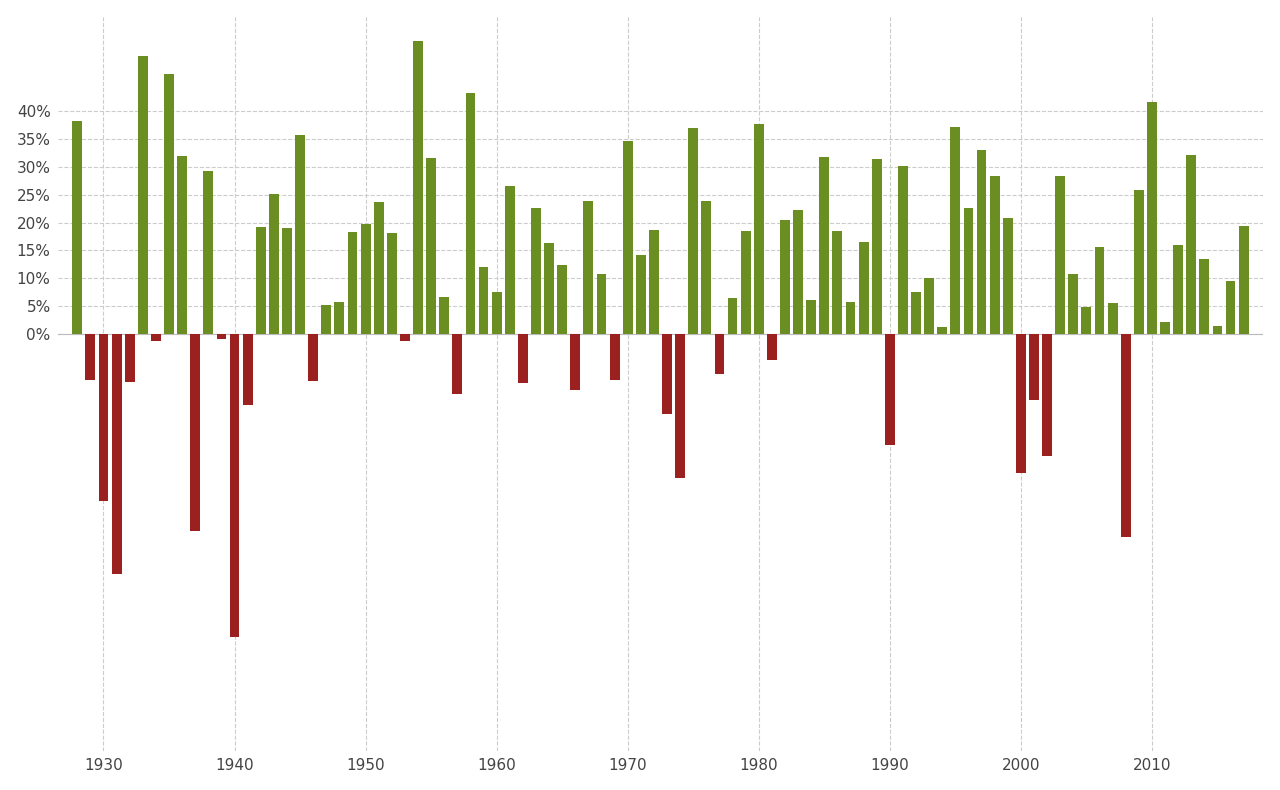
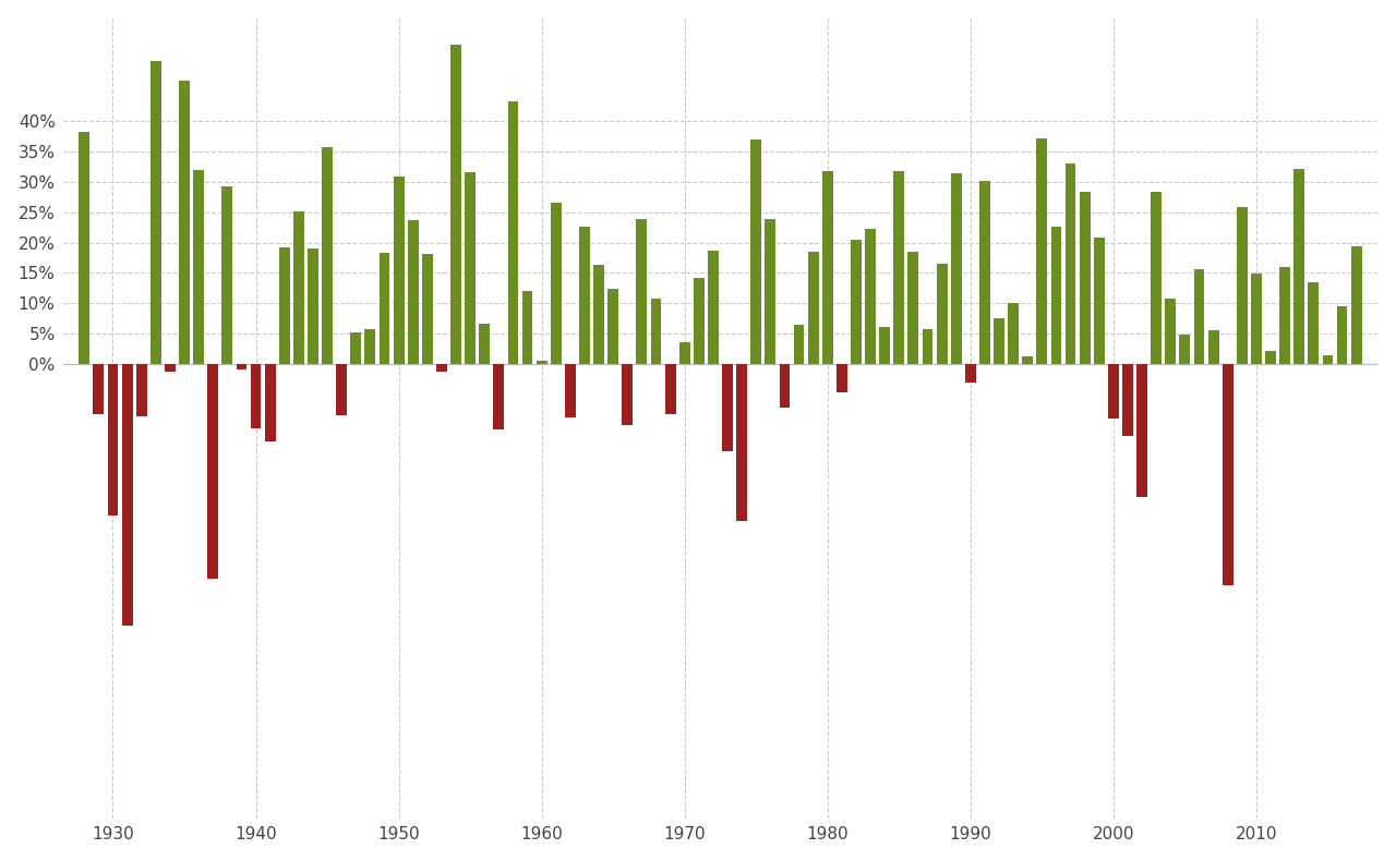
1930: -30.0% -> -24.9%
1940: -54.4% -> -10.7%
1950: 19.8% -> 30.8%
1960: 7.6% -> 0.5%
1970: 34.6% -> 3.6%
1980: 37.8% -> 31.7%
1990: -20.0% -> -3.1%
2000: -25.0% -> -9.0%
2010: 41.6% -> 14.8%
